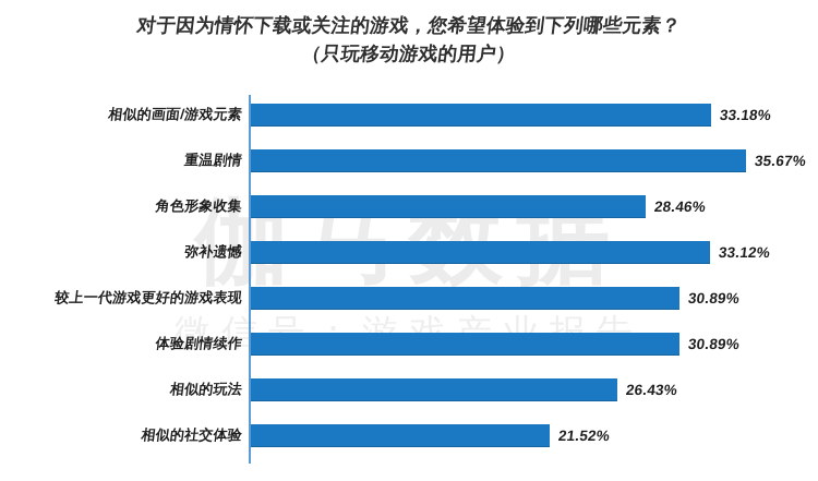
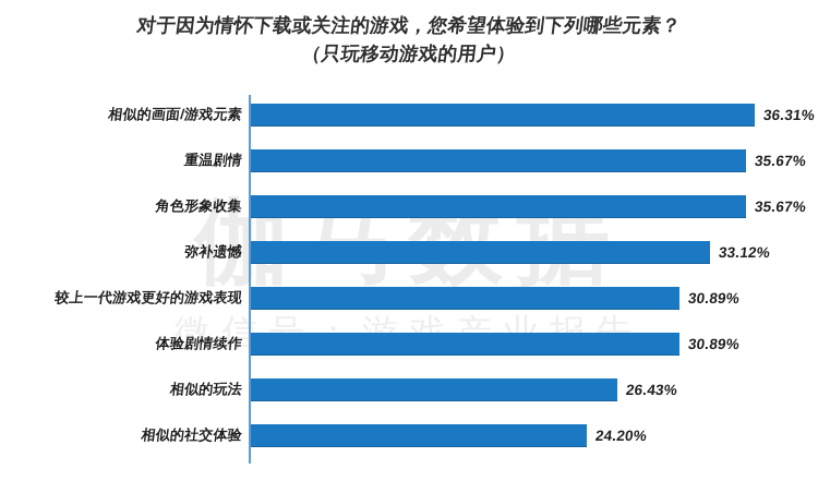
相似的画面/游戏元素: 33.18% -> 36.31%
角色形象收集: 28.46% -> 35.67%
相似的社交体验: 21.52% -> 24.20%
